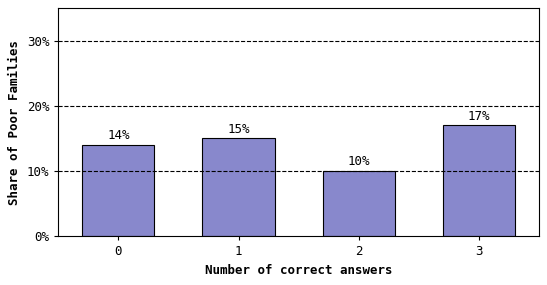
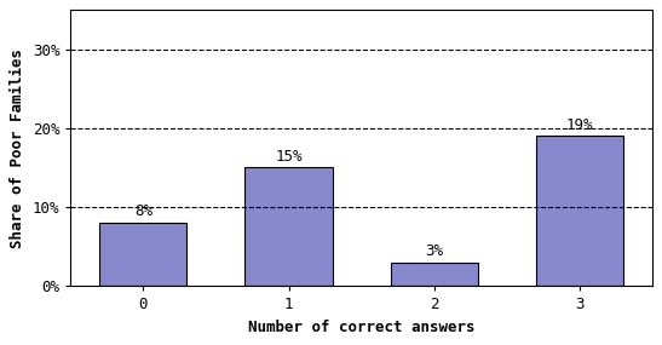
0: 14% -> 8%
2: 10% -> 3%
3: 17% -> 19%
